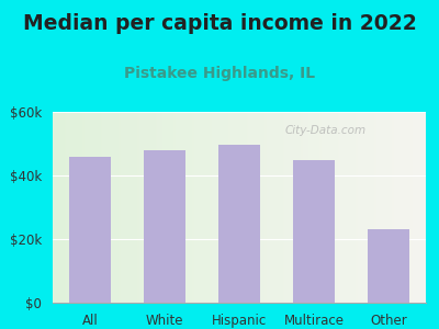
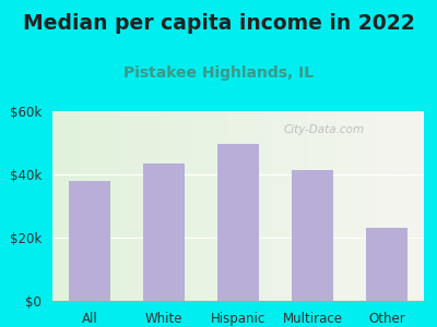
All: $46.0k -> $38.0k
White: $48.0k -> $43.5k
Multirace: $45.0k -> $41.5k
